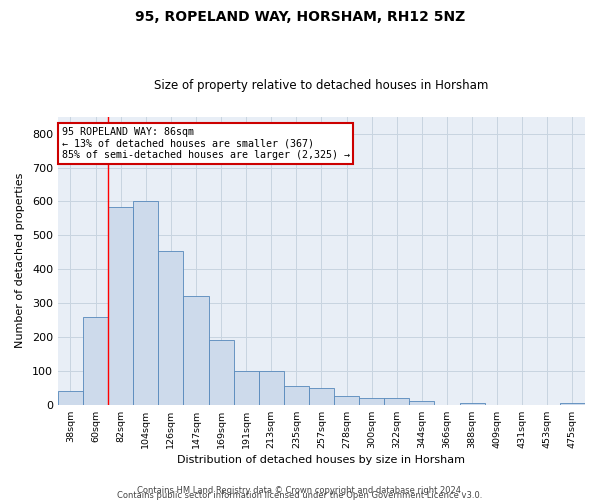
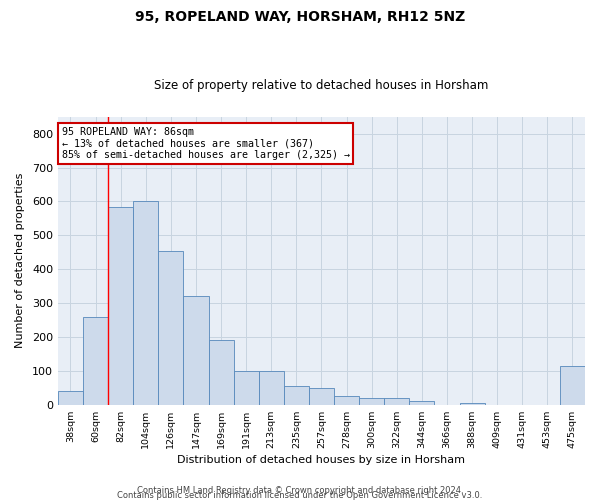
475sqm: 5 -> 115
